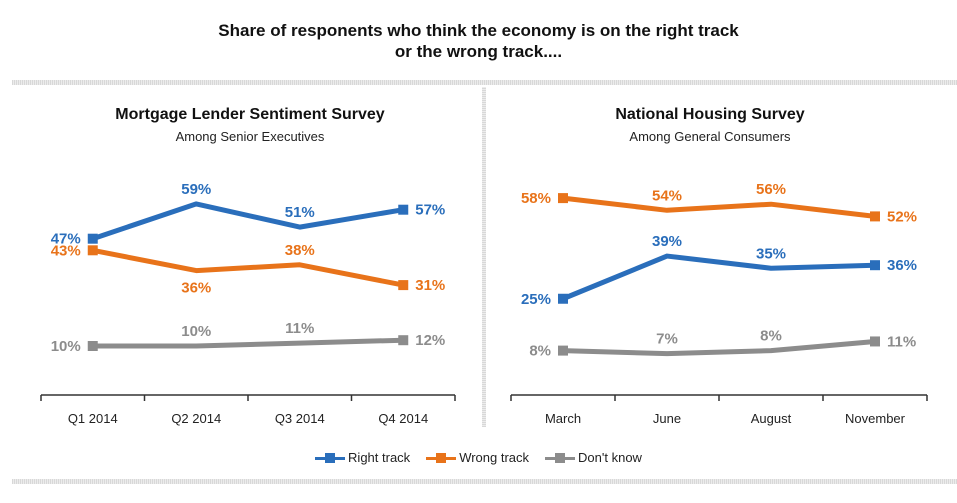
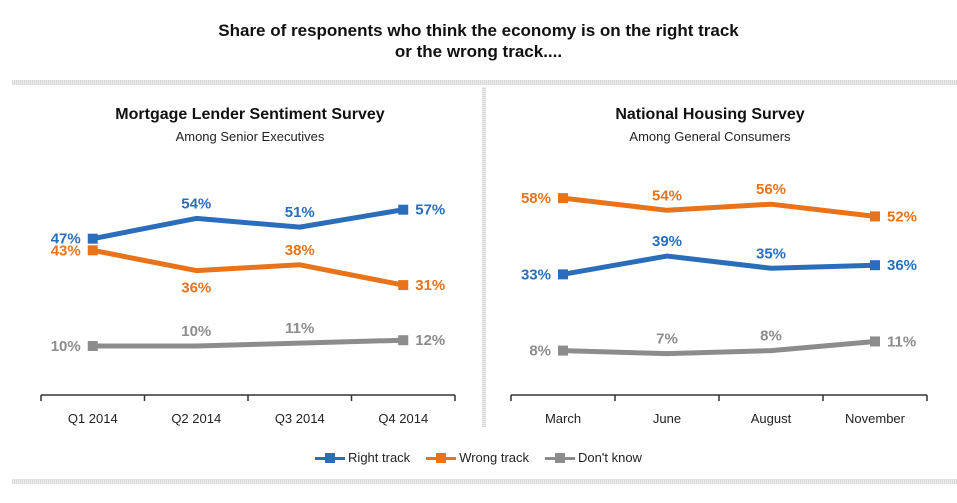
Mortgage Lender Sentiment Survey/Right track/Q2 2014: 59% -> 54%
National Housing Survey/Right track/March: 25% -> 33%
